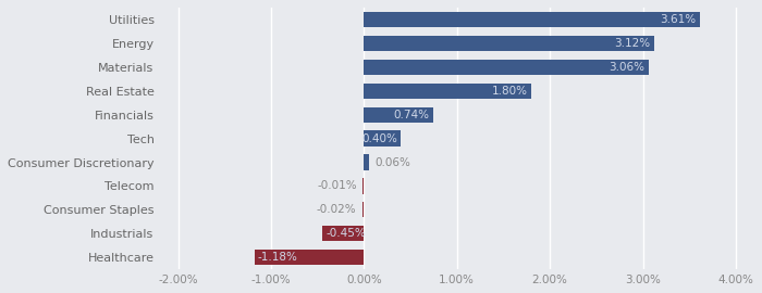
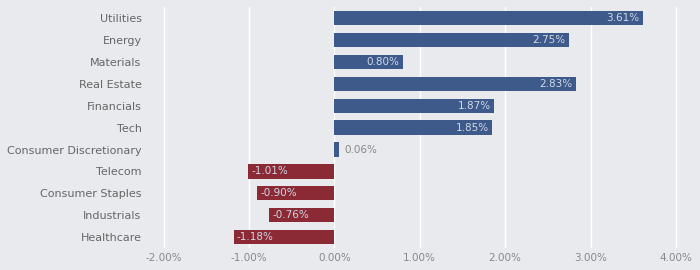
Energy: 3.12% -> 2.75%
Materials: 3.06% -> 0.80%
Real Estate: 1.80% -> 2.83%
Financials: 0.74% -> 1.87%
Tech: 0.40% -> 1.85%
Telecom: -0.01% -> -1.01%
Consumer Staples: -0.02% -> -0.90%
Industrials: -0.45% -> -0.76%
